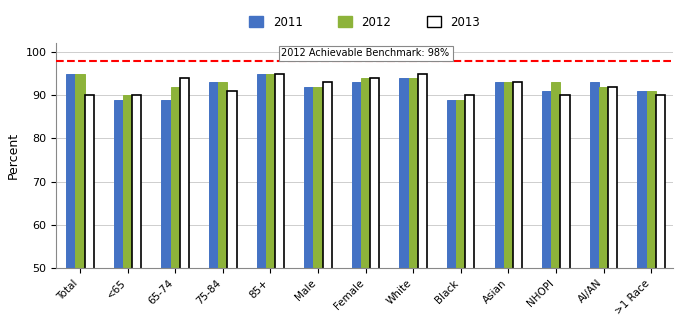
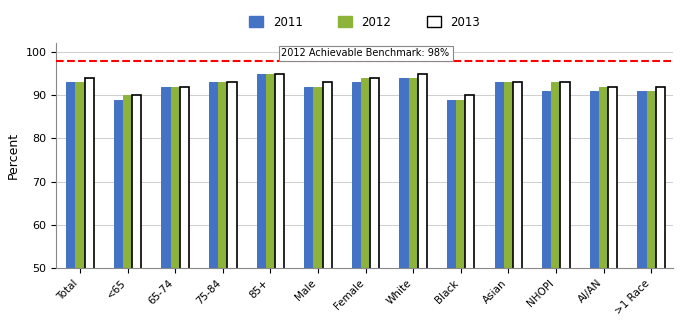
2011/Total: 95 -> 93
2012/Total: 95 -> 93
2013/Total: 90 -> 94
2011/65-74: 89 -> 92
2013/65-74: 94 -> 92
2013/75-84: 91 -> 93
2013/NHOPI: 90 -> 93
2011/AI/AN: 93 -> 91
2013/>1 Race: 90 -> 92
